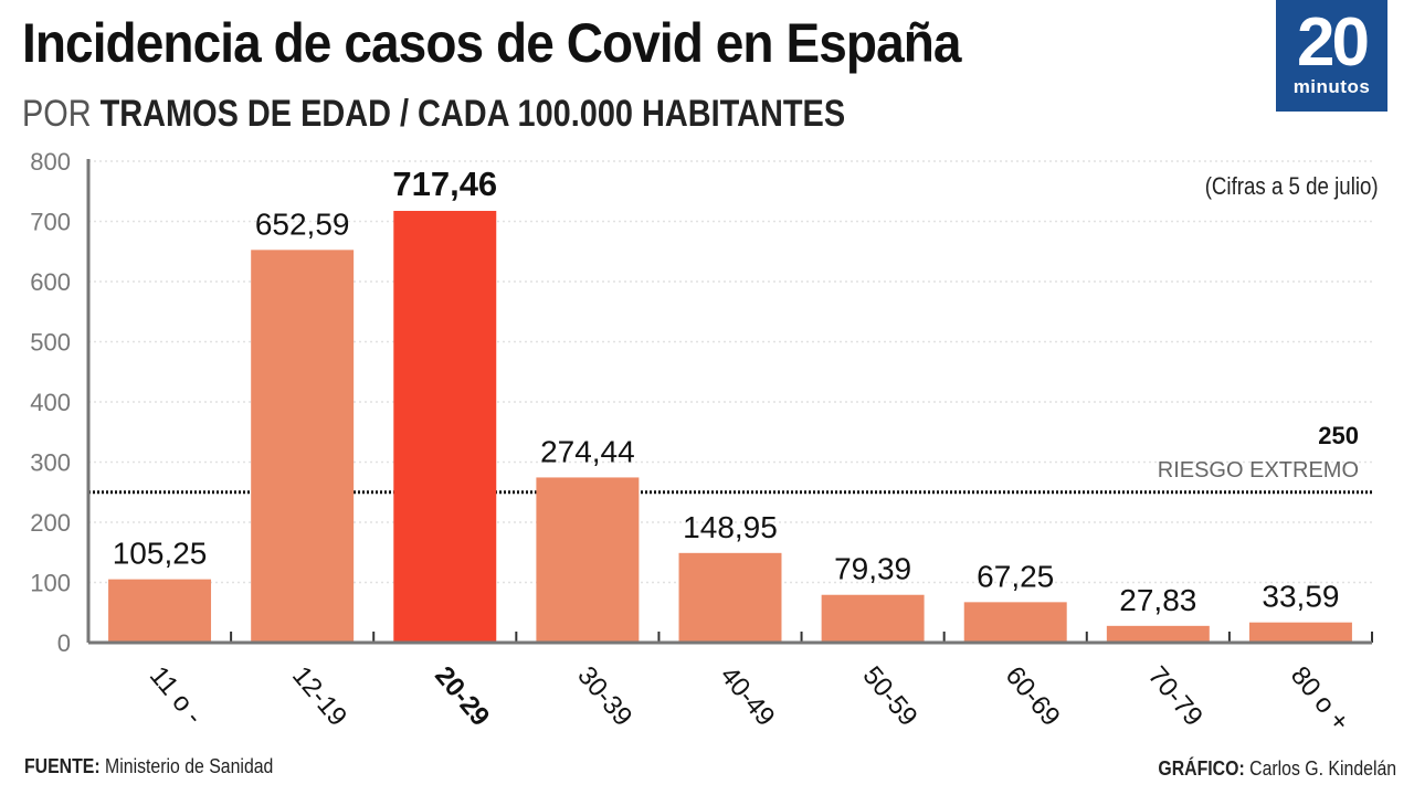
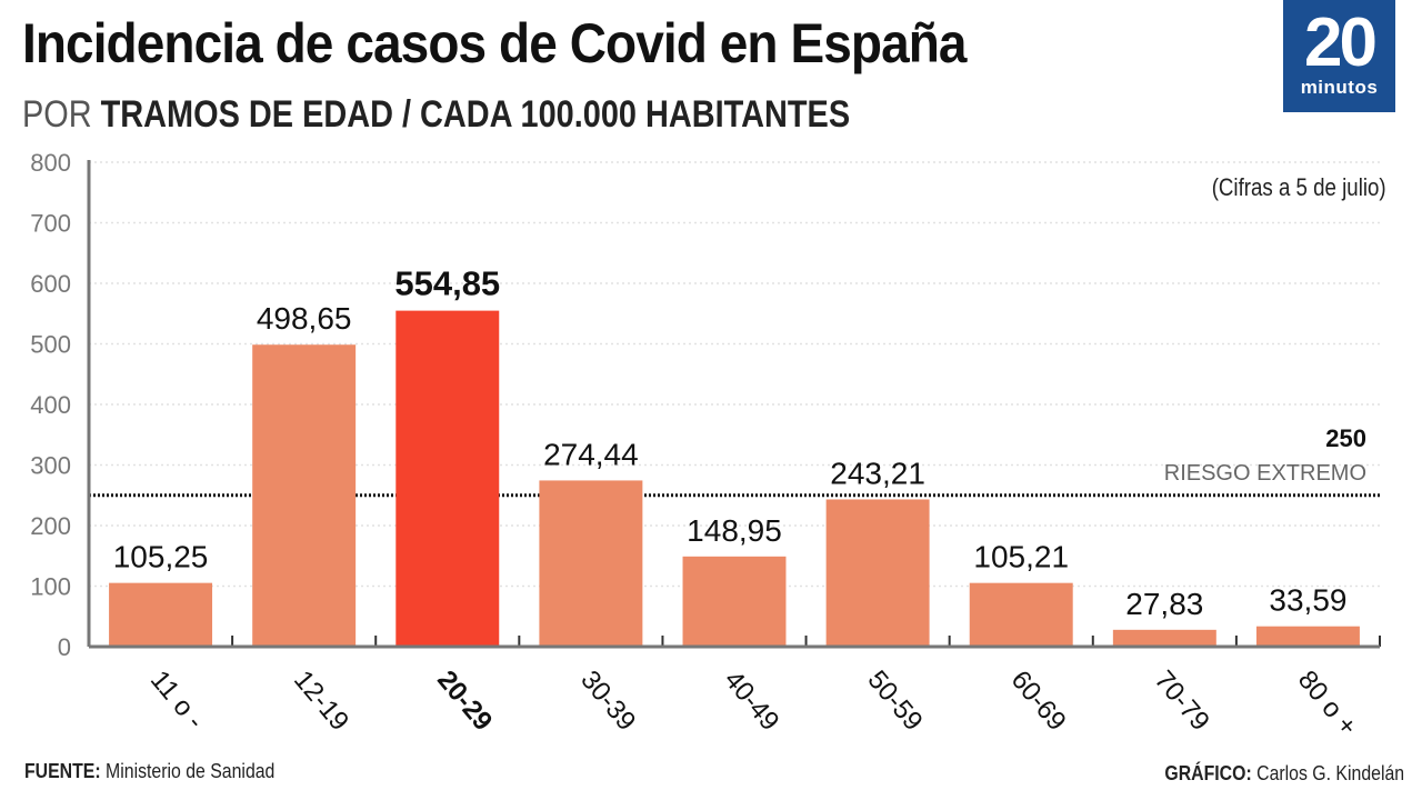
12-19: 652,59 -> 498,65
20-29: 717,46 -> 554,85
50-59: 79,39 -> 243,21
60-69: 67,25 -> 105,21
